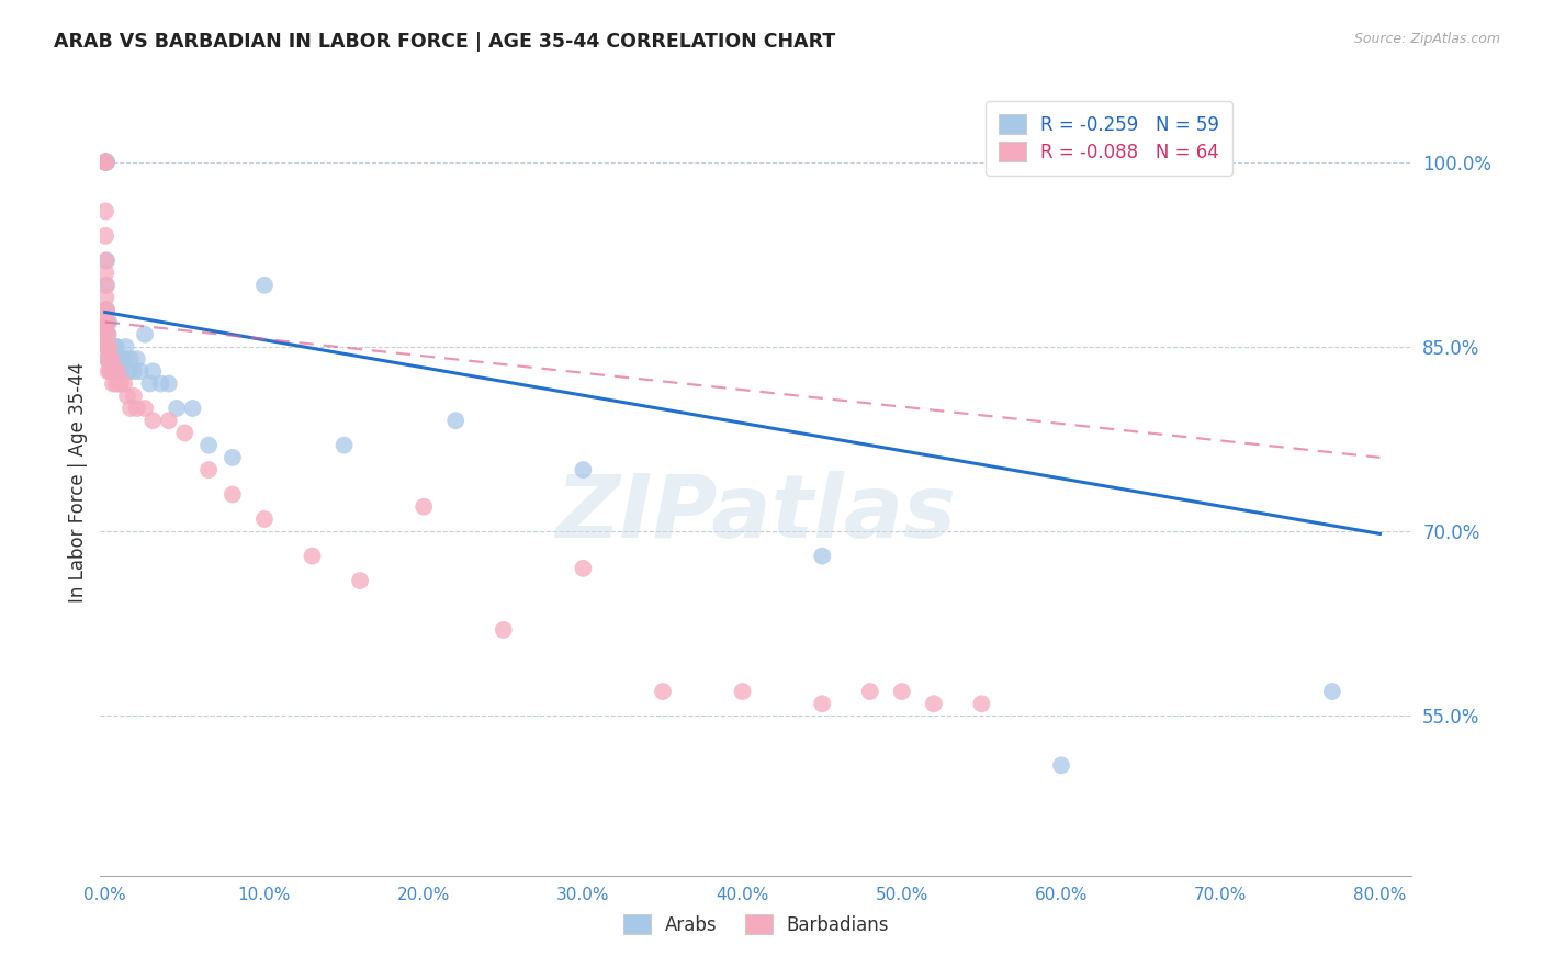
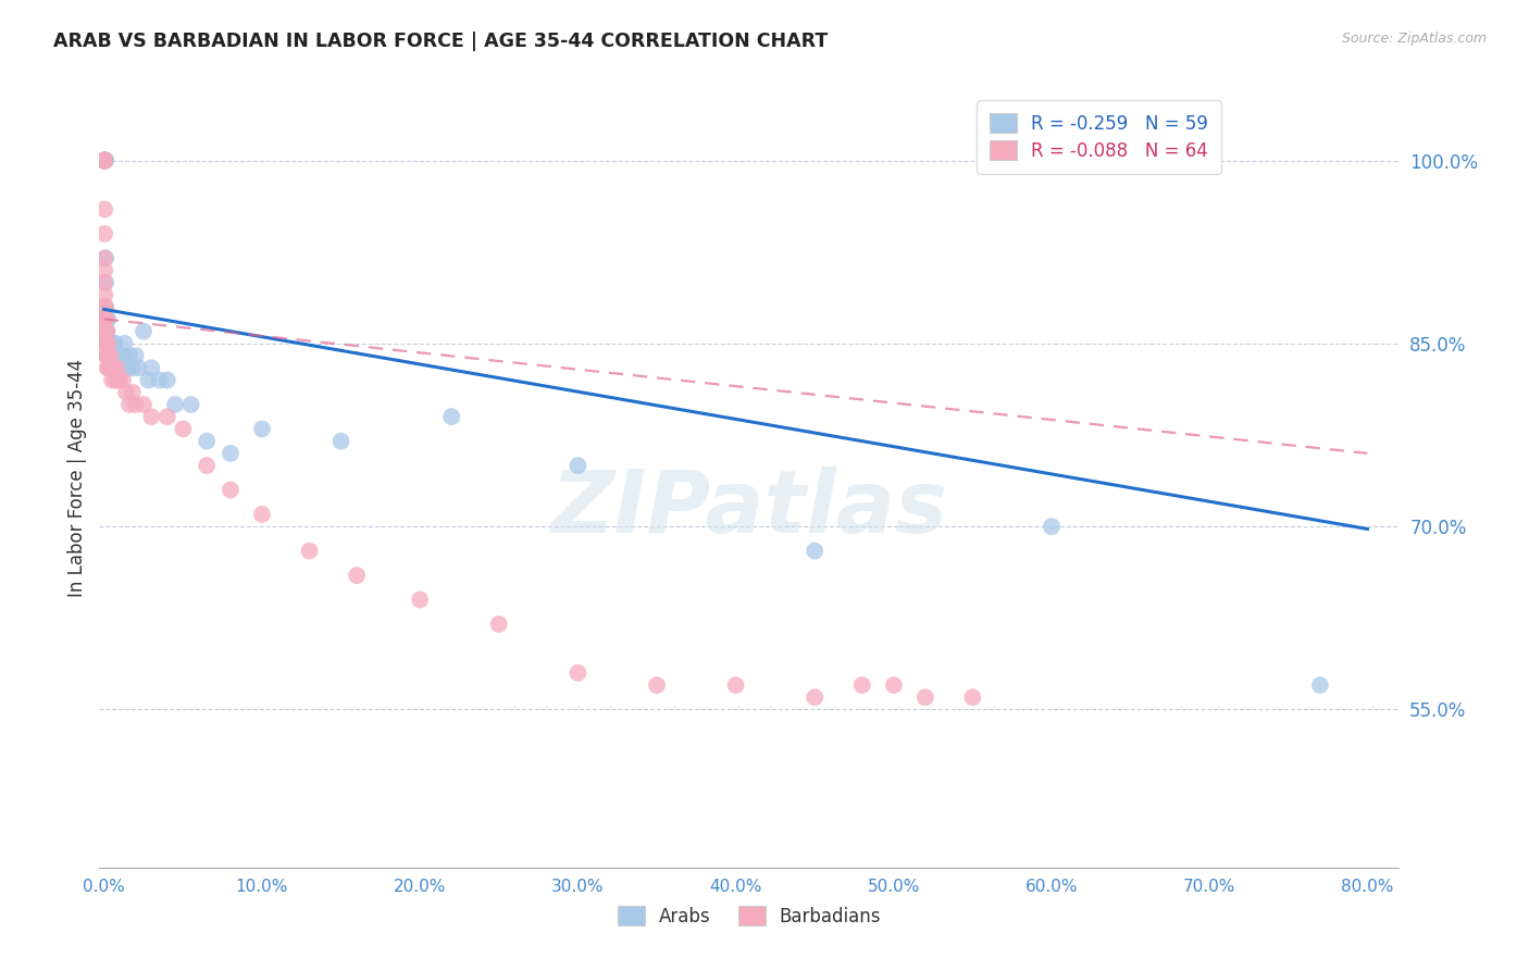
Arabs/10.0%: 90% -> 78%
Barbadians/20.0%: 72% -> 64%
Barbadians/30.0%: 67% -> 58%
Arabs/60.0%: 51% -> 70%
